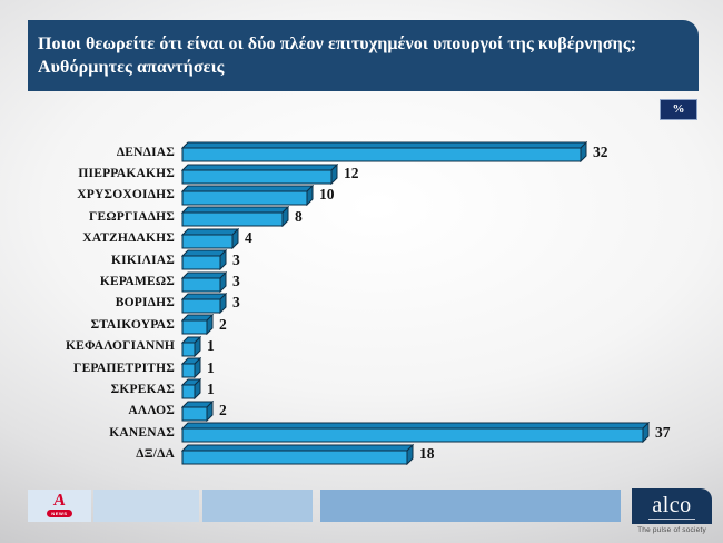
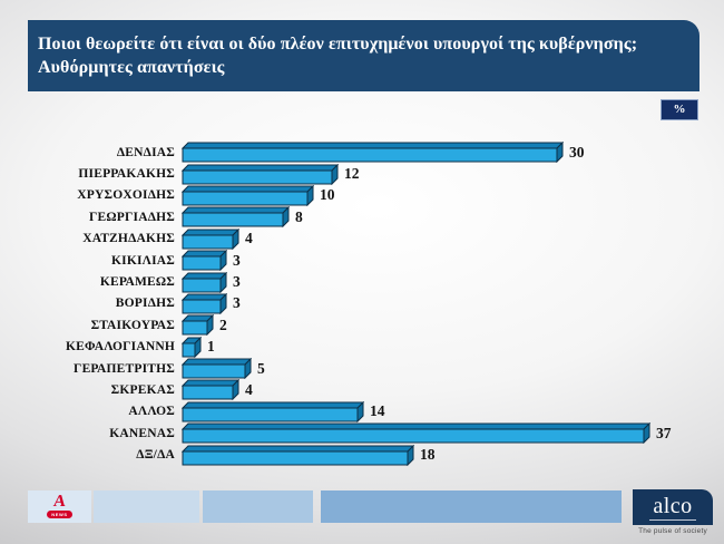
ΔΕΝΔΙΑΣ: 32 -> 30
ΓΕΡΑΠΕΤΡΙΤΗΣ: 1 -> 5
ΣΚΡΕΚΑΣ: 1 -> 4
ΑΛΛΟΣ: 2 -> 14
